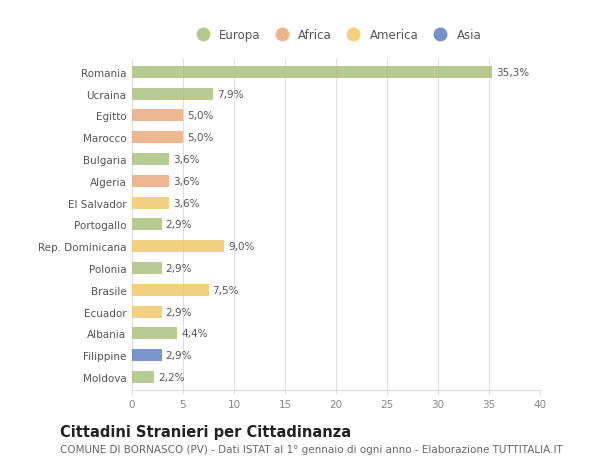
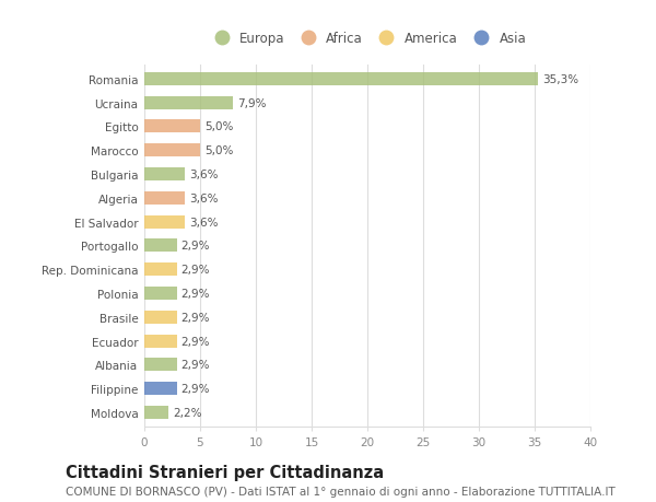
Rep. Dominicana: 9,0% -> 2,9%
Brasile: 7,5% -> 2,9%
Albania: 4,4% -> 2,9%
